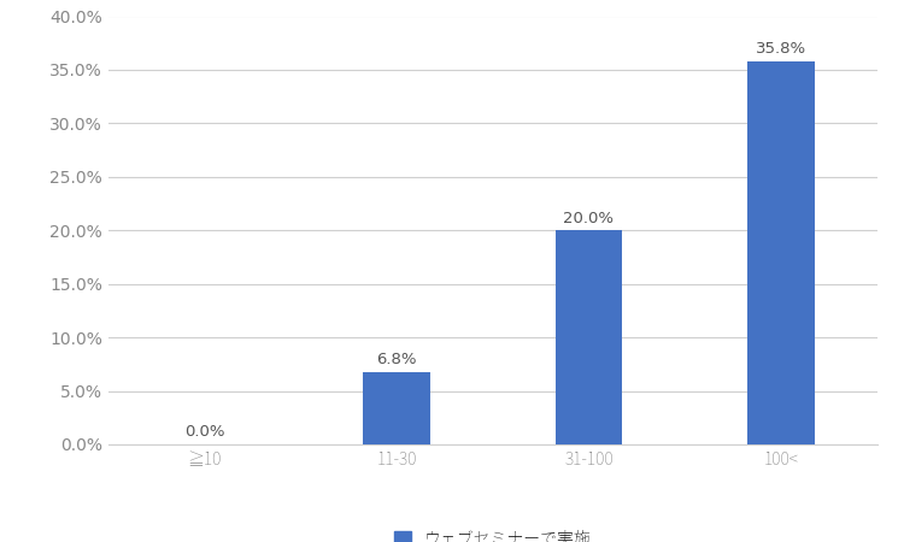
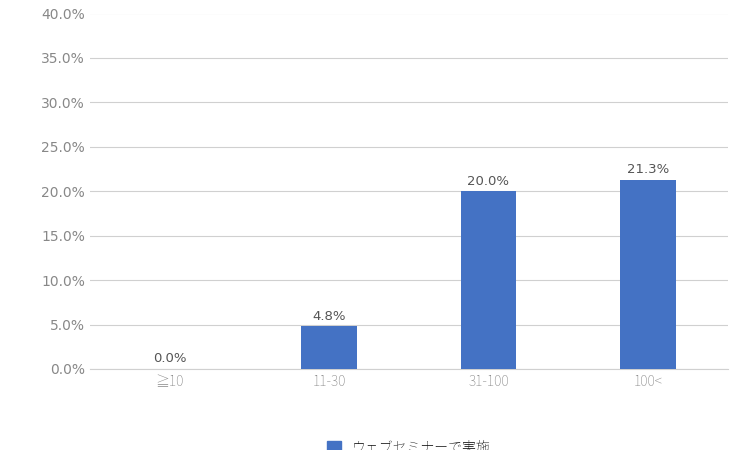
11-30: 6.8% -> 4.8%
100<: 35.8% -> 21.3%
